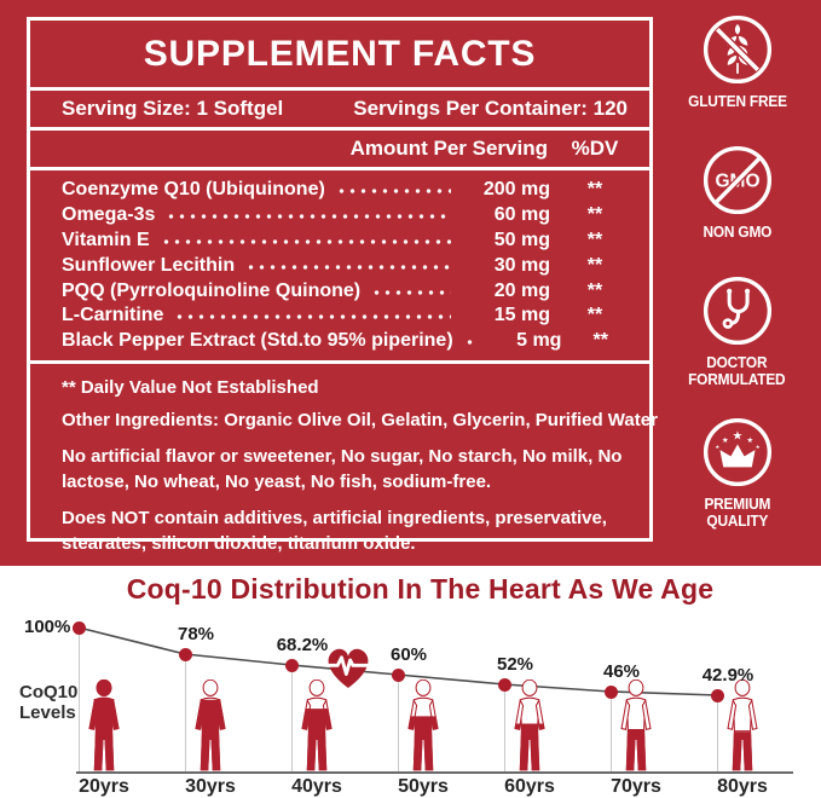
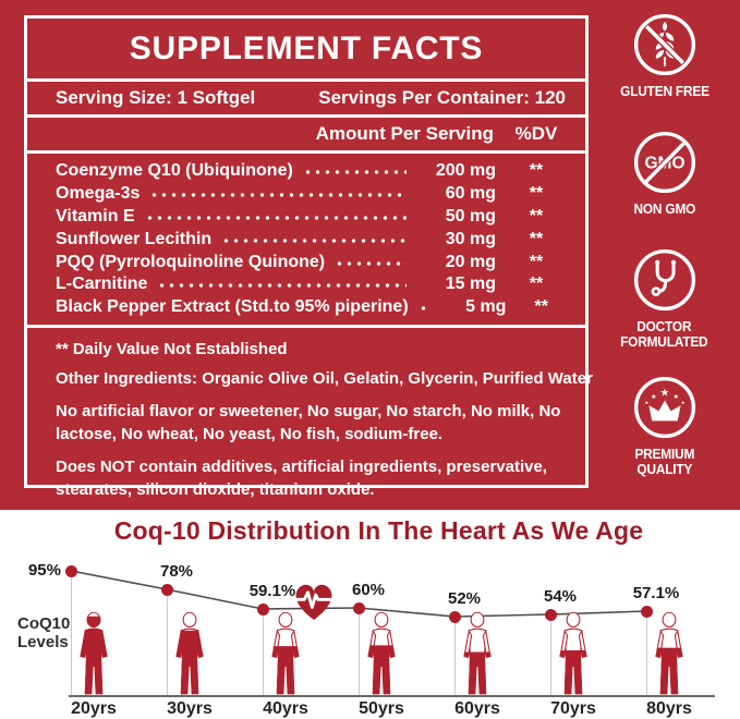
20yrs: 100% -> 95%
40yrs: 68.2% -> 59.1%
70yrs: 46% -> 54%
80yrs: 42.9% -> 57.1%
